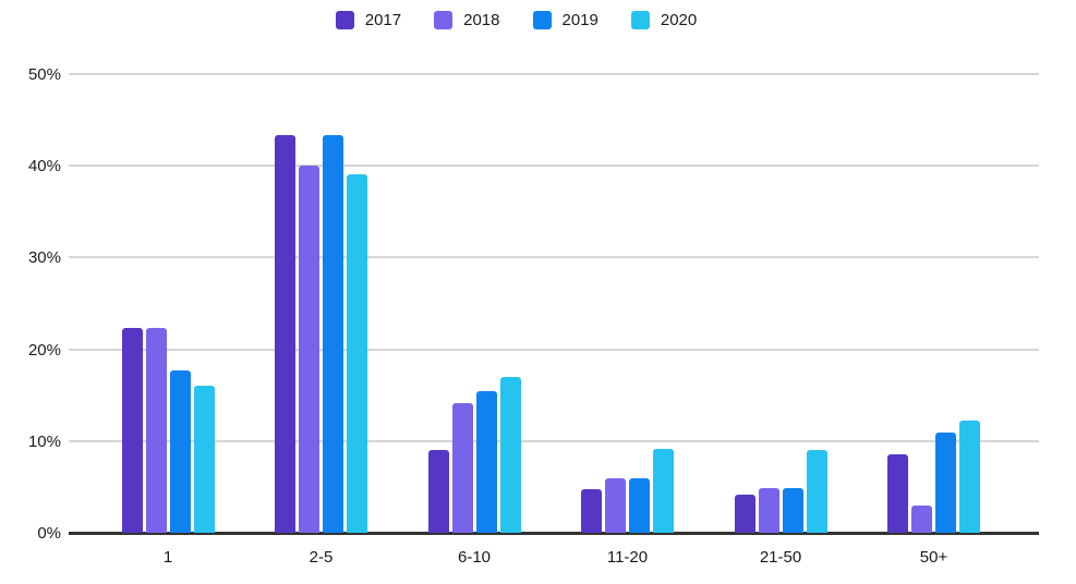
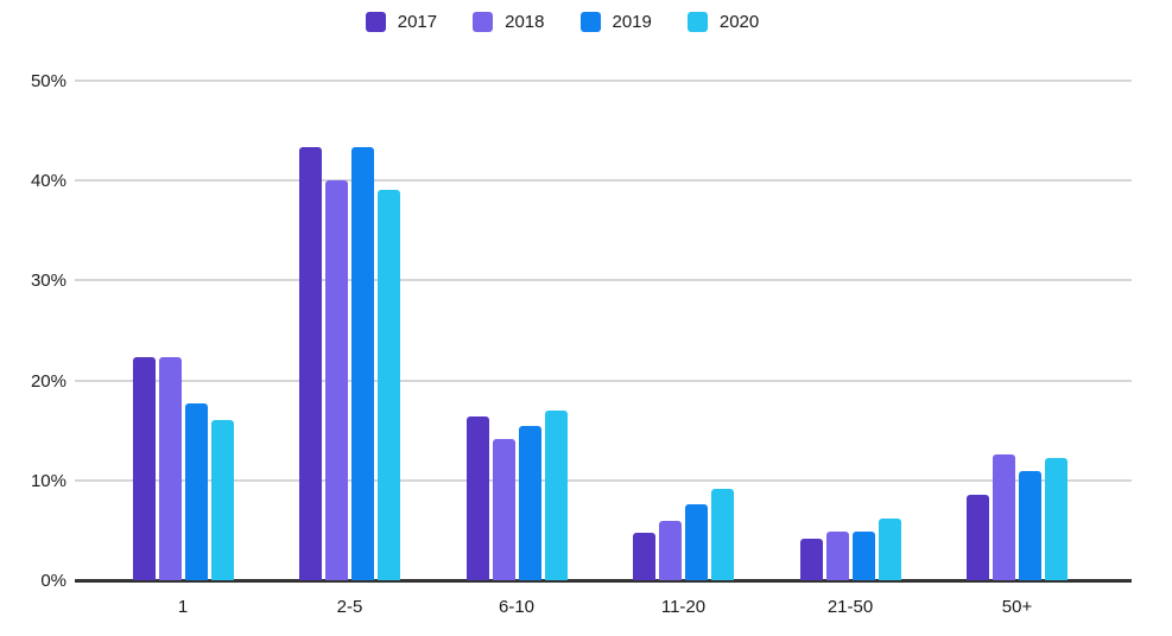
2017/6-10: 9% -> 16%
2019/11-20: 6% -> 8%
2020/21-50: 9% -> 6%
2018/50+: 3% -> 13%
